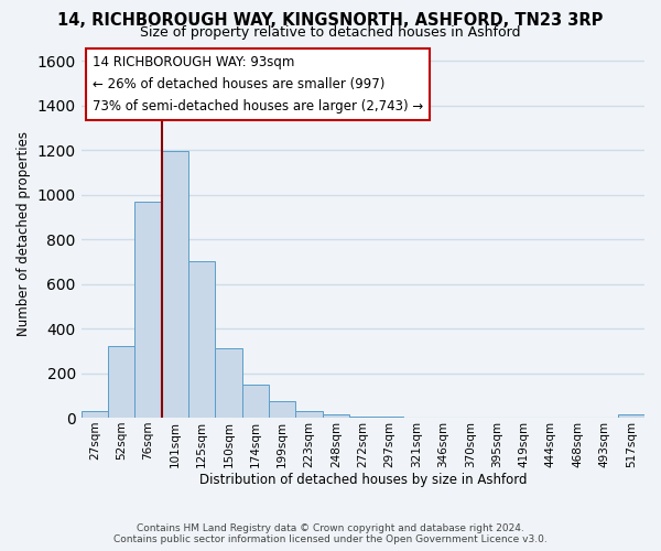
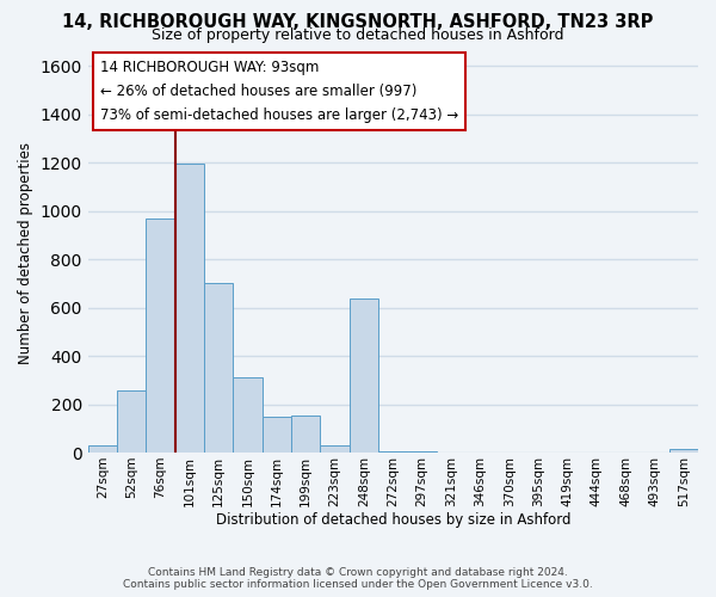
52sqm: 320 -> 255
199sqm: 75 -> 155
248sqm: 15 -> 635
